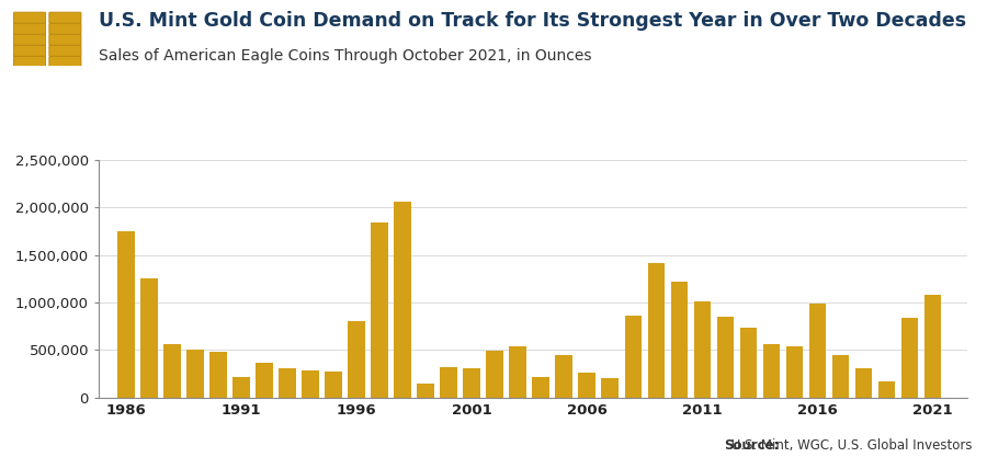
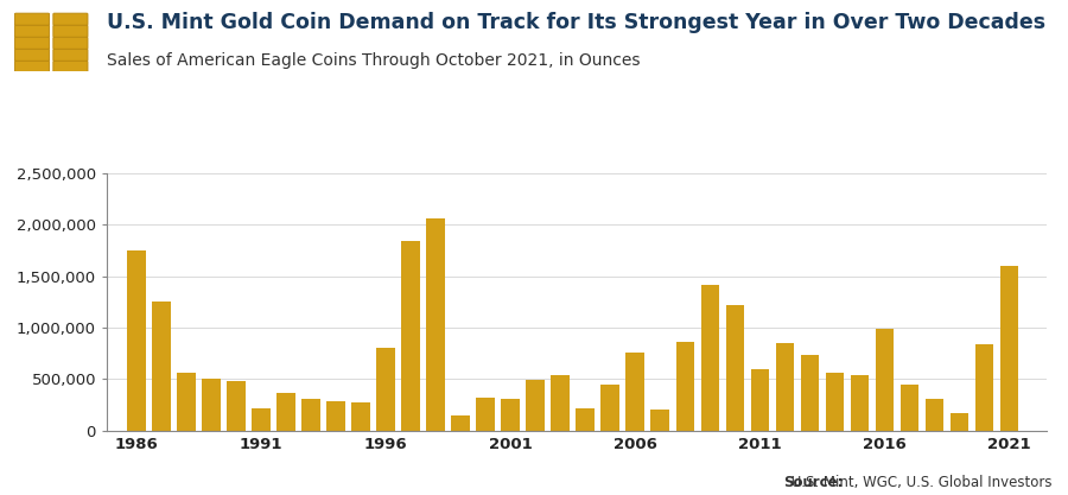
2006: 260,000 -> 760,000
2011: 1,010,000 -> 600,000
2021: 1,080,000 -> 1,600,000
